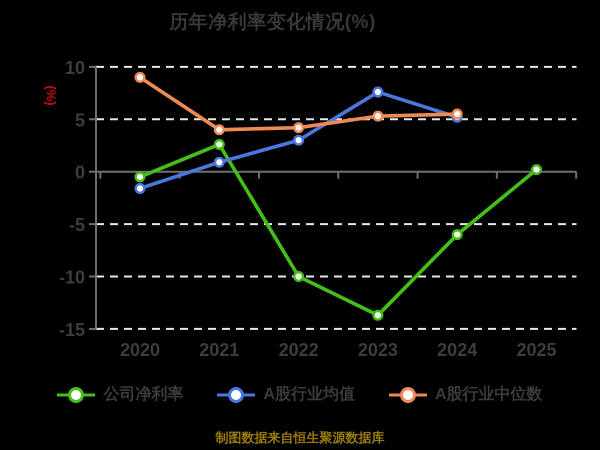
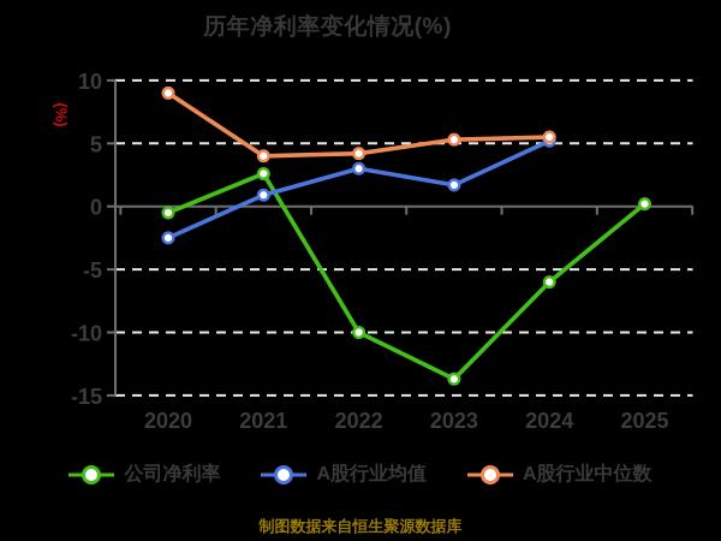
A股行业均值/2020: -1.6 -> -2.5
A股行业均值/2023: 7.6 -> 1.7
